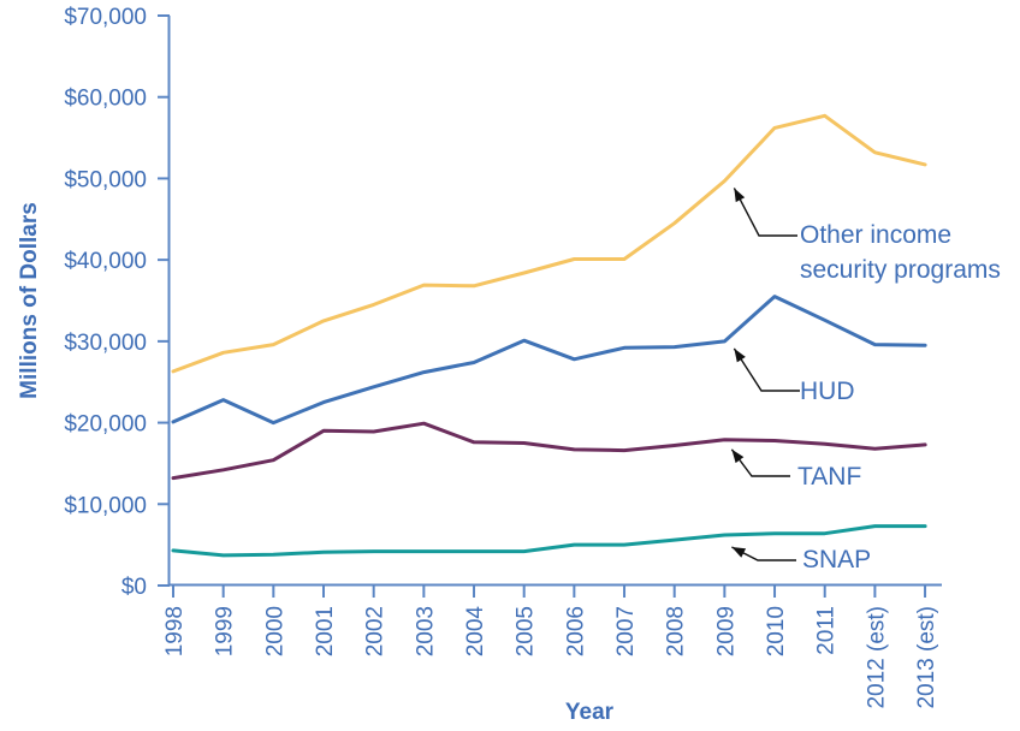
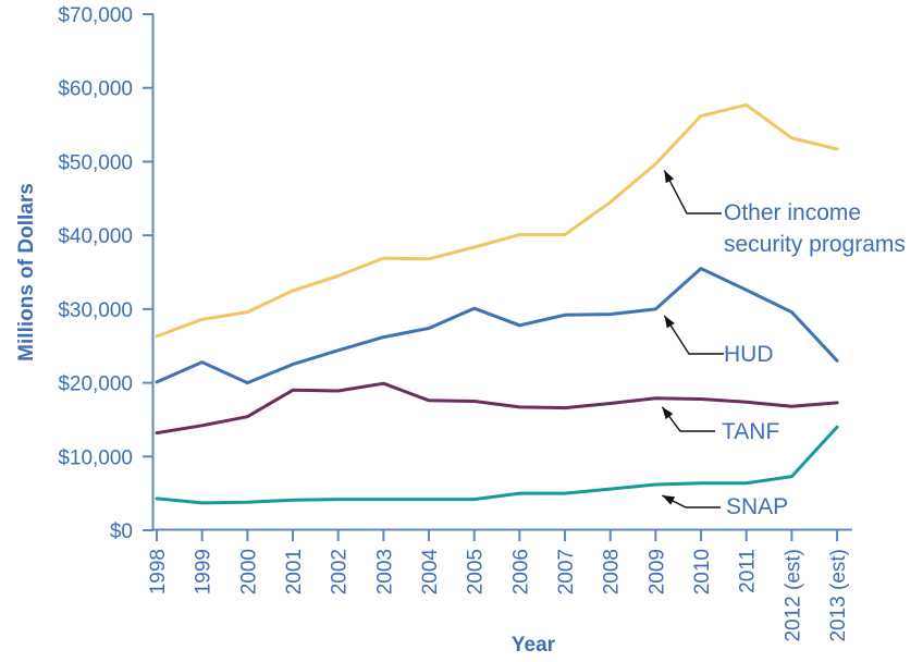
HUD/2013 (est): $30000 -> $23000
SNAP/2013 (est): $7000 -> $14000
